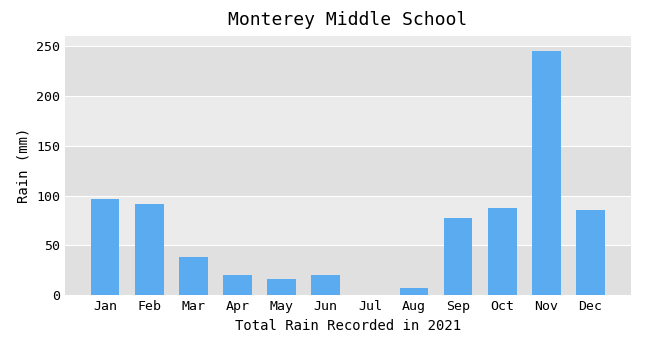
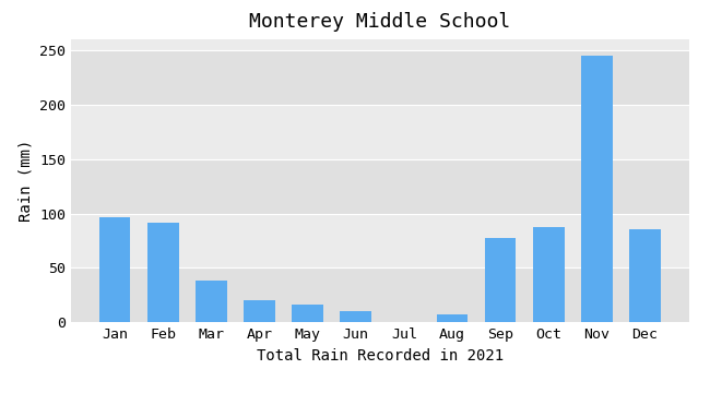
Jun: 20 -> 10
